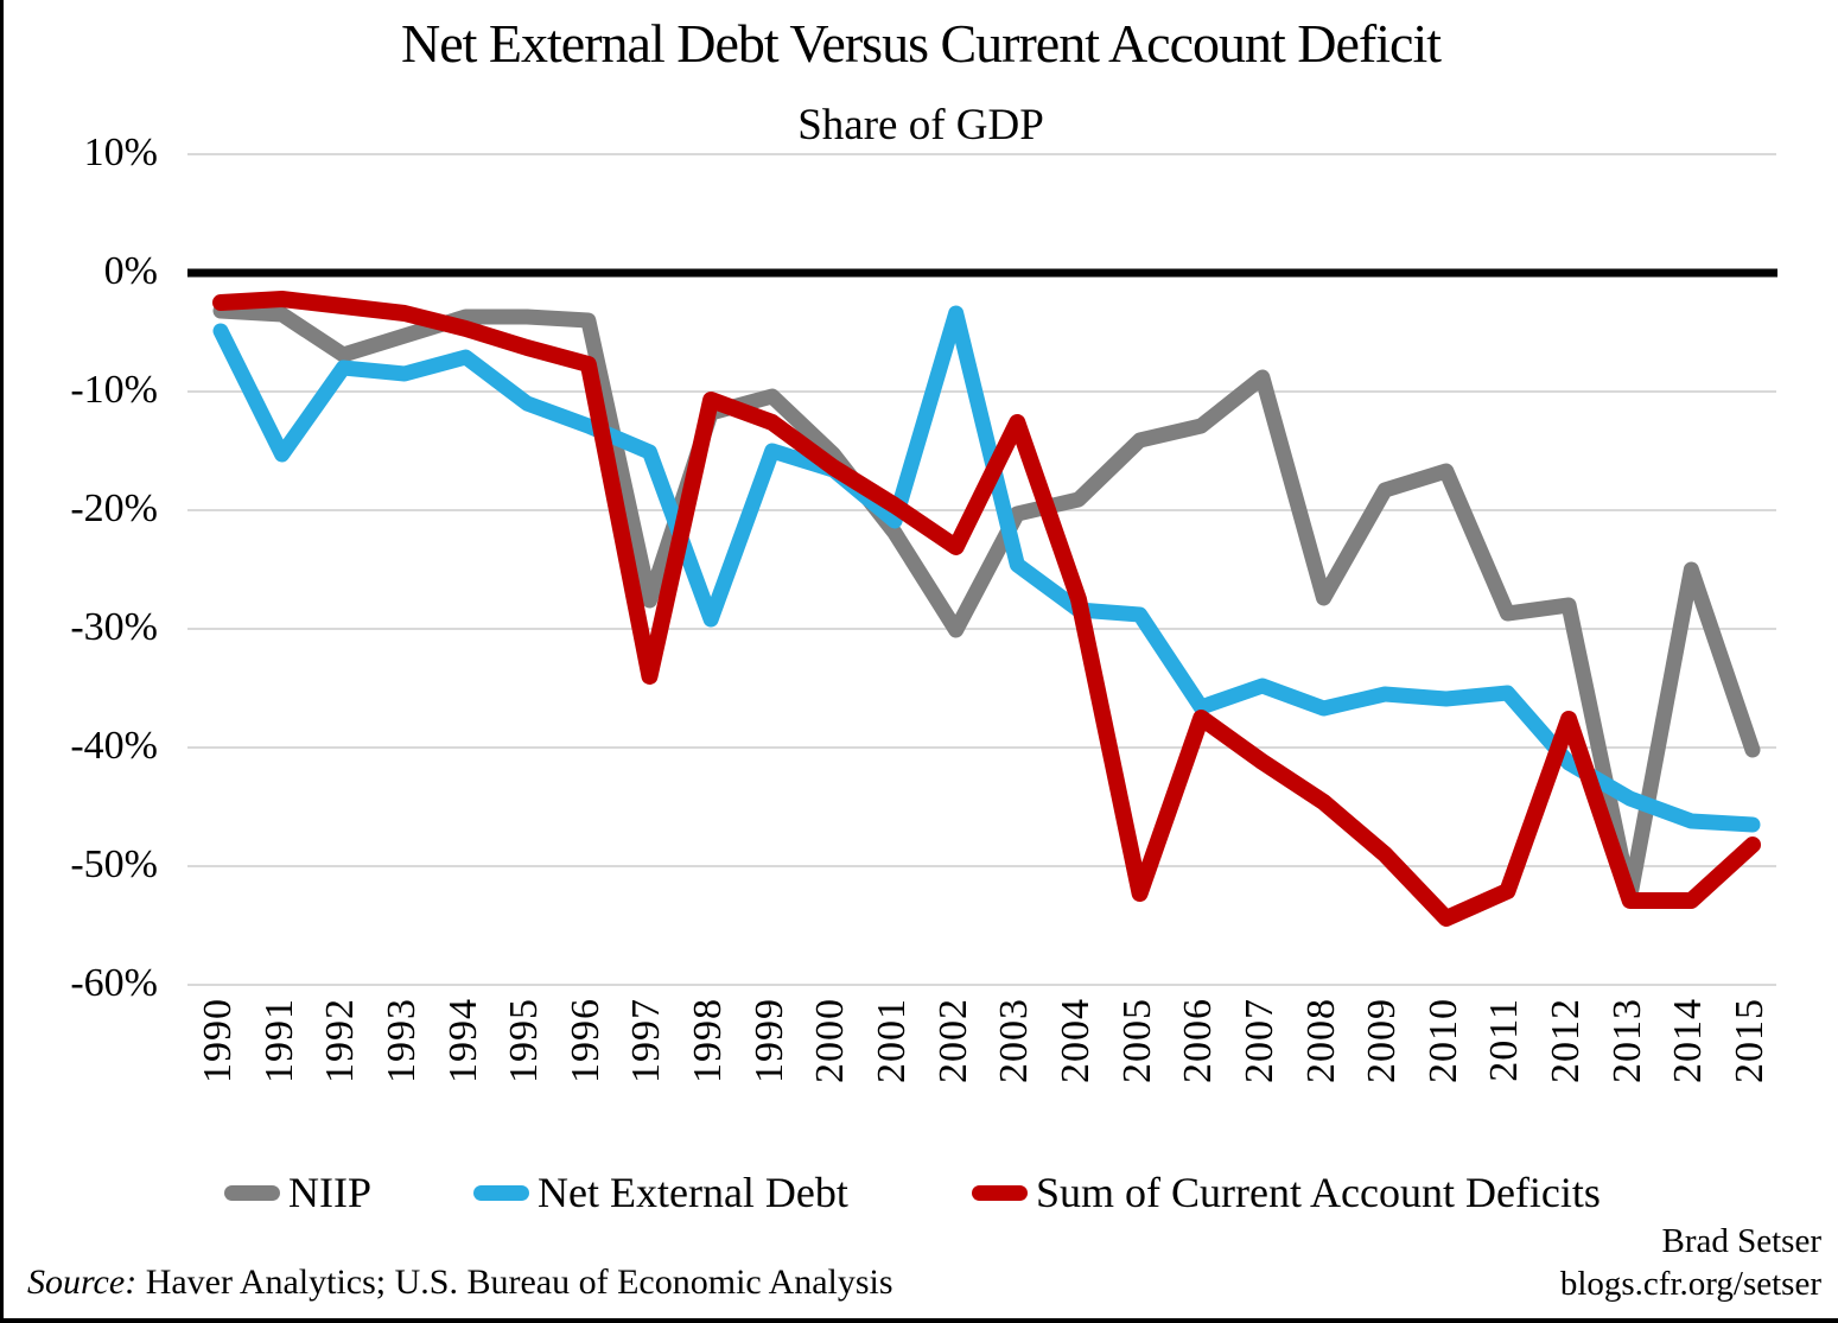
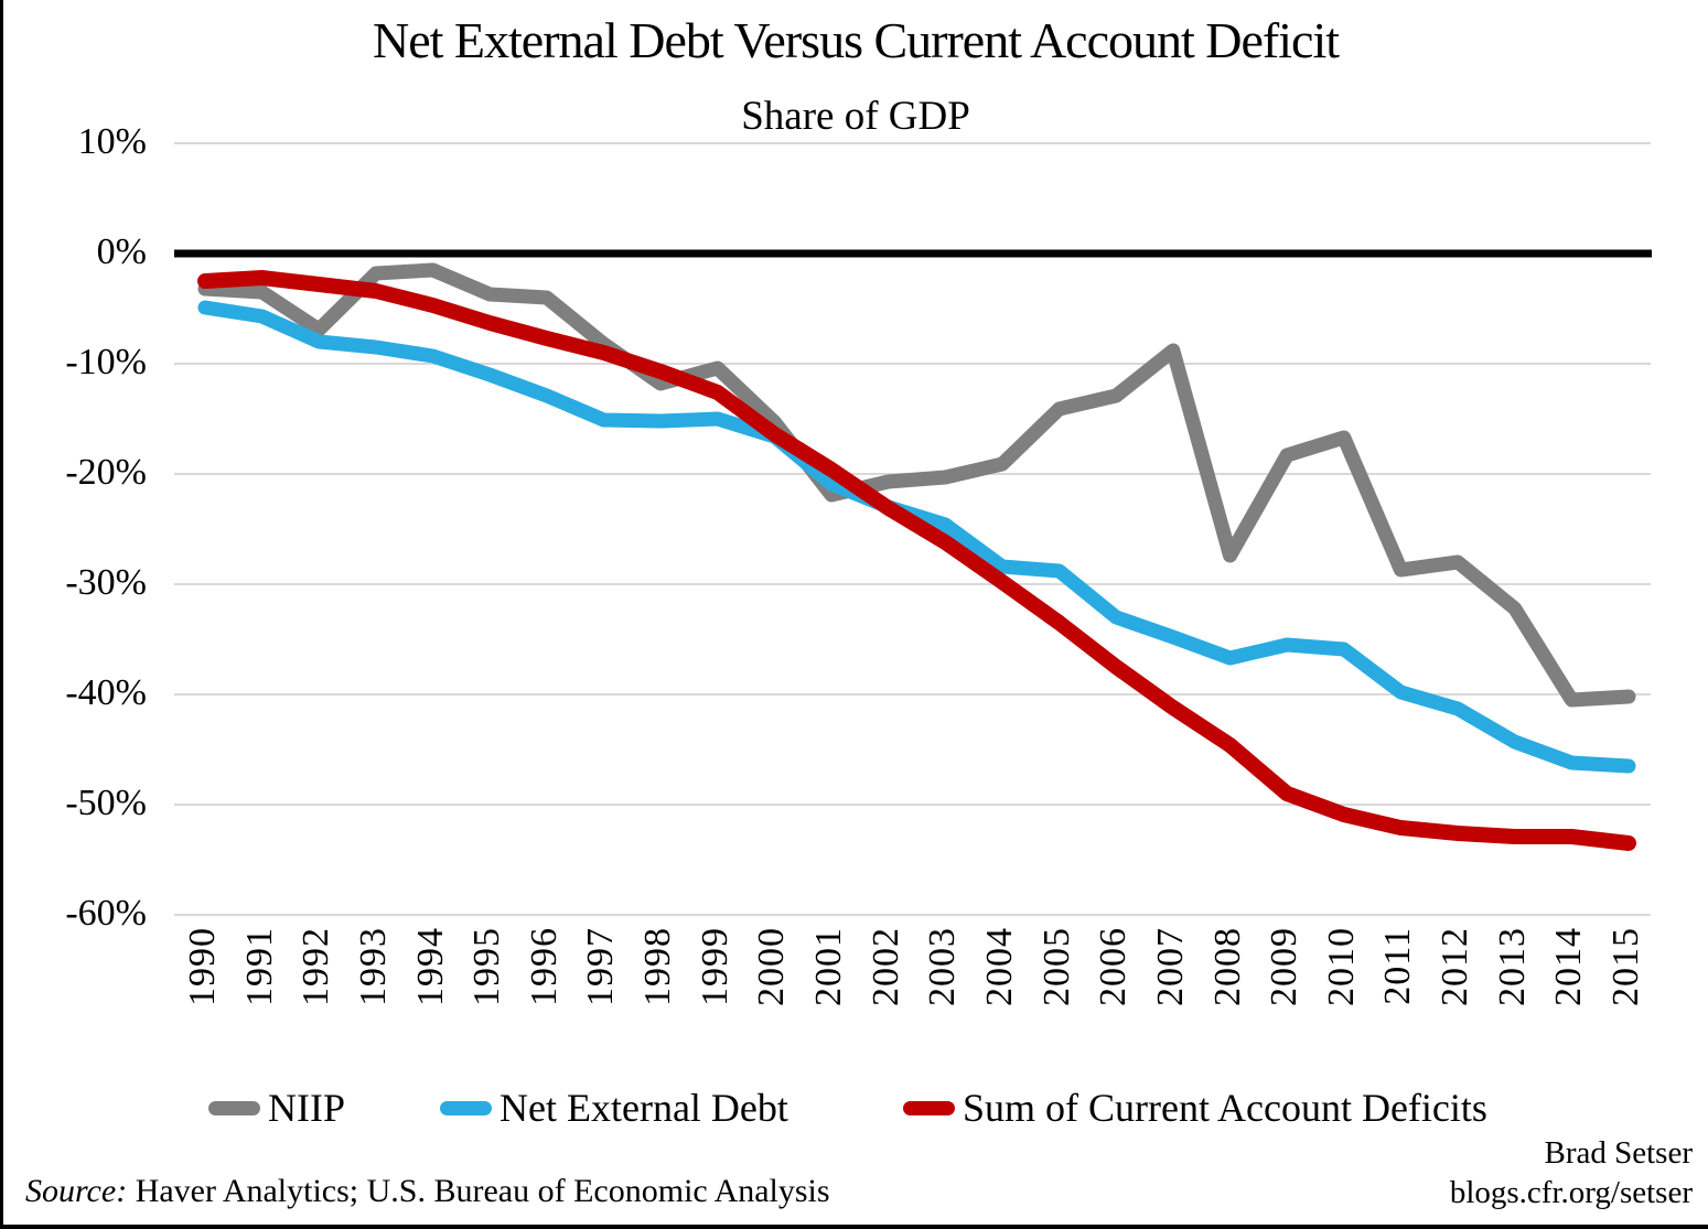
Net External Debt/1991: -15.3% -> -5.7%
NIIP/1993: -5.3% -> -1.8%
NIIP/1994: -3.7% -> -1.5%
Net External Debt/1994: -7.1% -> -9.3%
NIIP/1997: -27.6% -> -8.2%
Sum of Current Account Deficits/1997: -34.0% -> -9.0%
Net External Debt/1998: -29.2% -> -15.2%
NIIP/2002: -30.1% -> -20.7%
Net External Debt/2002: -3.4% -> -23.0%
Sum of Current Account Deficits/2003: -12.6% -> -26.2%
Sum of Current Account Deficits/2004: -27.5% -> -29.8%
Sum of Current Account Deficits/2005: -52.3% -> -33.5%
Net External Debt/2006: -36.6% -> -33.0%
Sum of Current Account Deficits/2010: -54.4% -> -50.9%
Net External Debt/2011: -35.4% -> -39.8%
Sum of Current Account Deficits/2012: -37.6% -> -52.6%
NIIP/2013: -52.6% -> -32.2%
NIIP/2014: -25.0% -> -40.5%
Sum of Current Account Deficits/2015: -48.2% -> -53.5%
